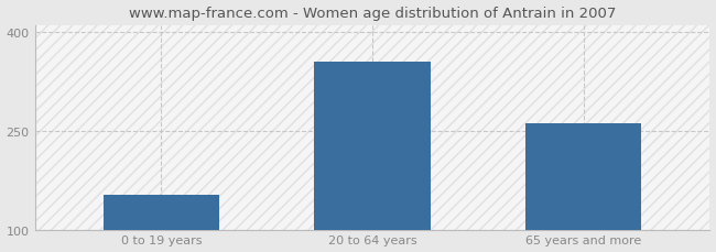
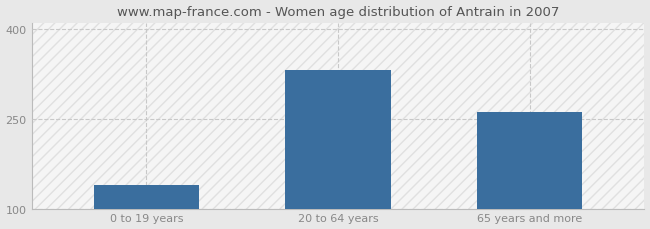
0 to 19 years: 152 -> 140
20 to 64 years: 354 -> 332
